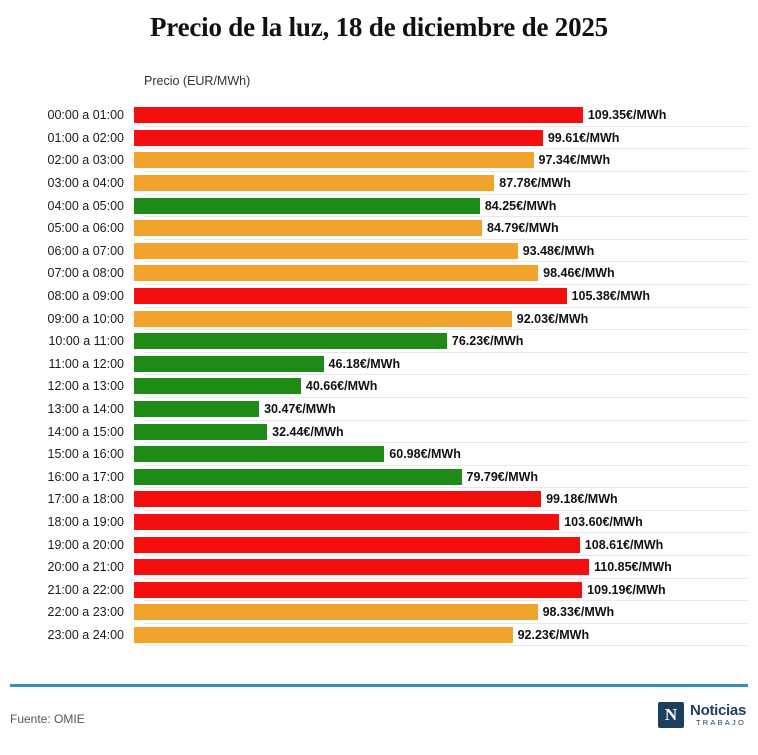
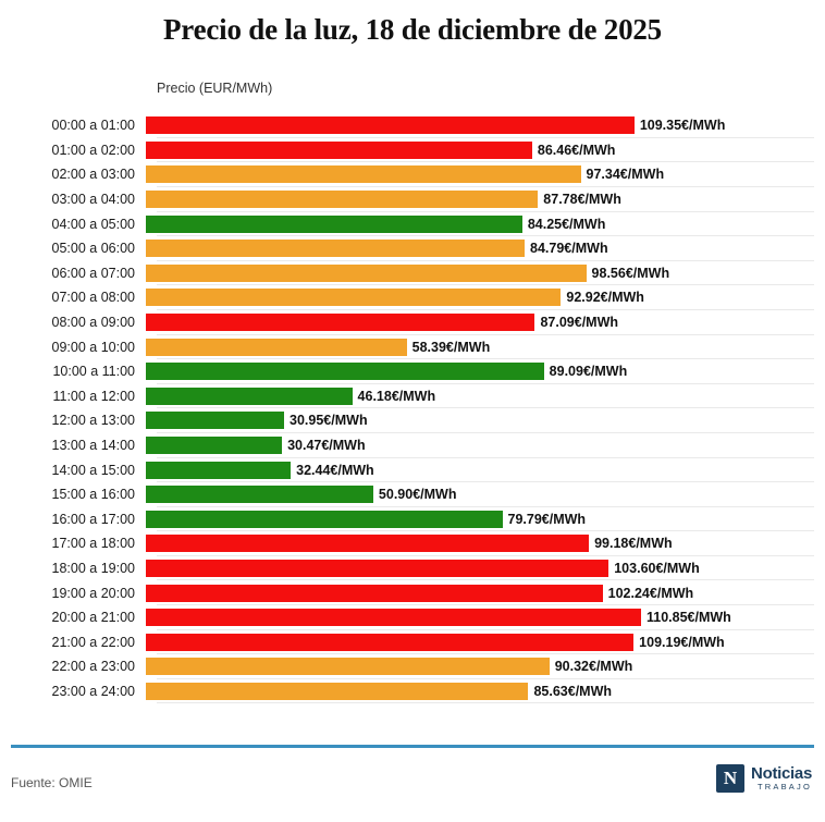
01:00 a 02:00: 99.61 -> 86.46
06:00 a 07:00: 93.48 -> 98.56
07:00 a 08:00: 98.46 -> 92.92
08:00 a 09:00: 105.38 -> 87.09
09:00 a 10:00: 92.03 -> 58.39
10:00 a 11:00: 76.23 -> 89.09
12:00 a 13:00: 40.66 -> 30.95
15:00 a 16:00: 60.98 -> 50.90
19:00 a 20:00: 108.61 -> 102.24
22:00 a 23:00: 98.33 -> 90.32
23:00 a 24:00: 92.23 -> 85.63
